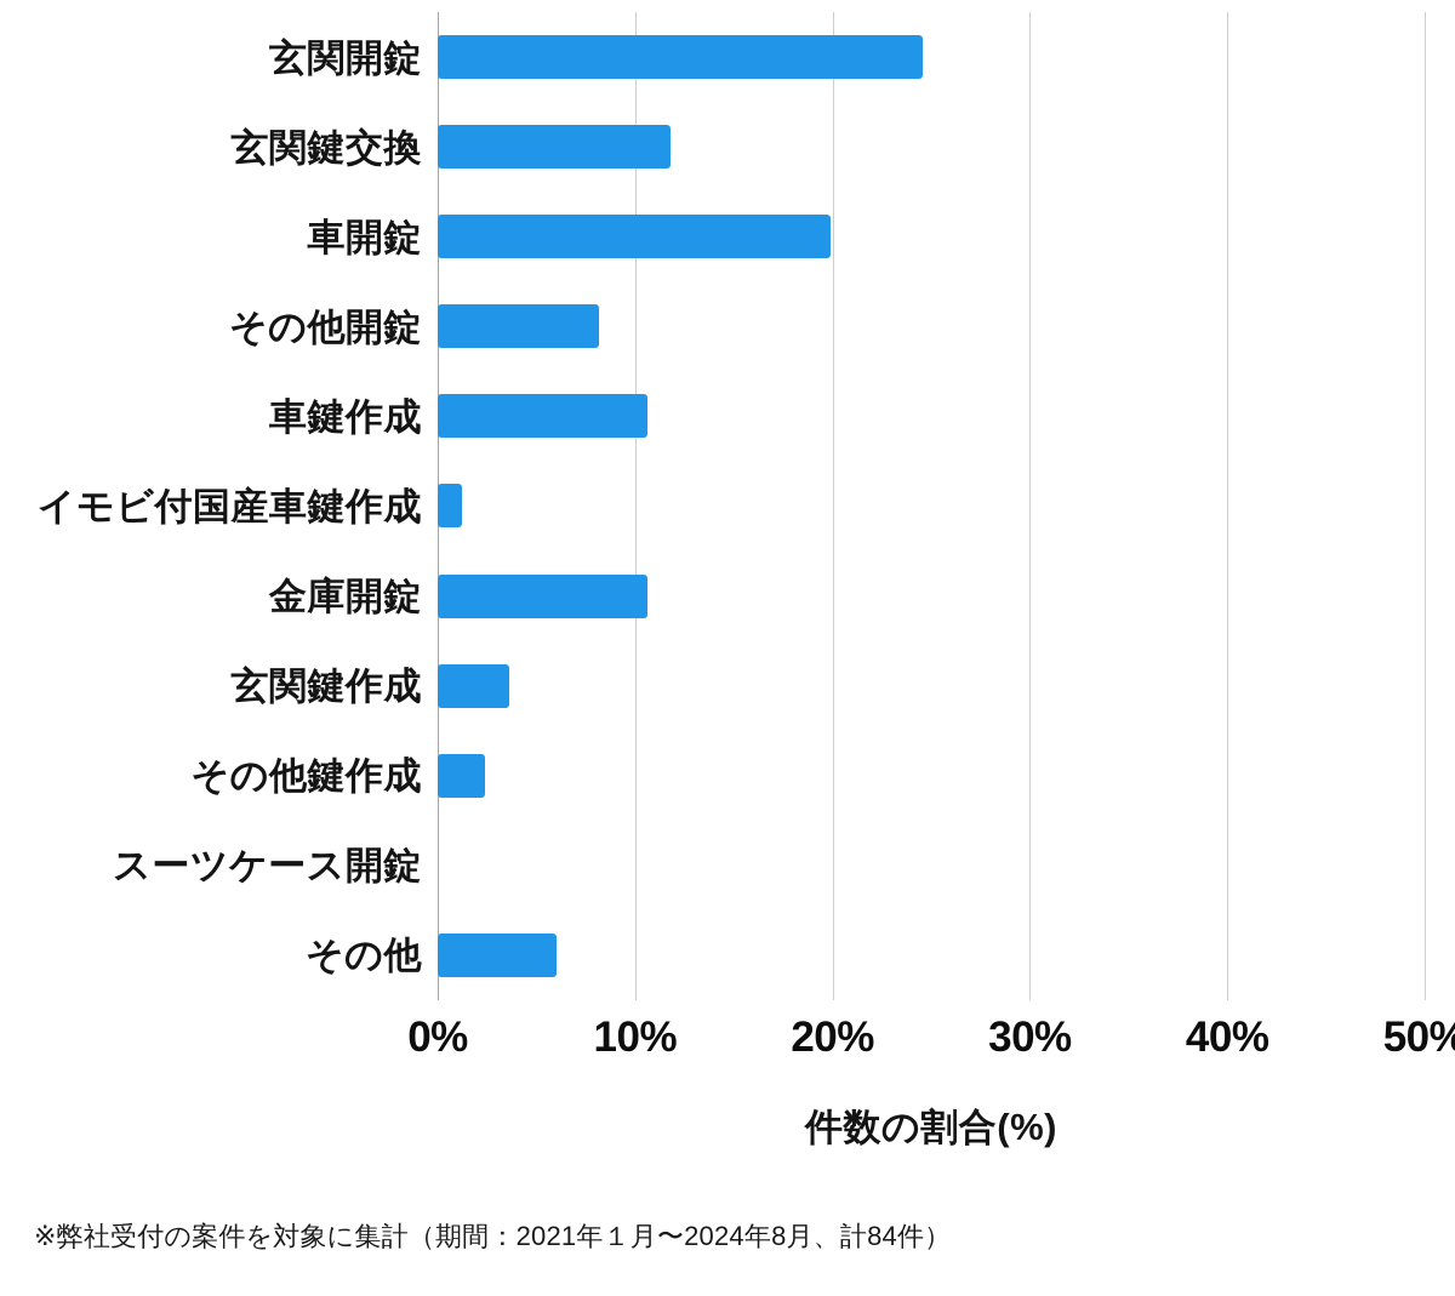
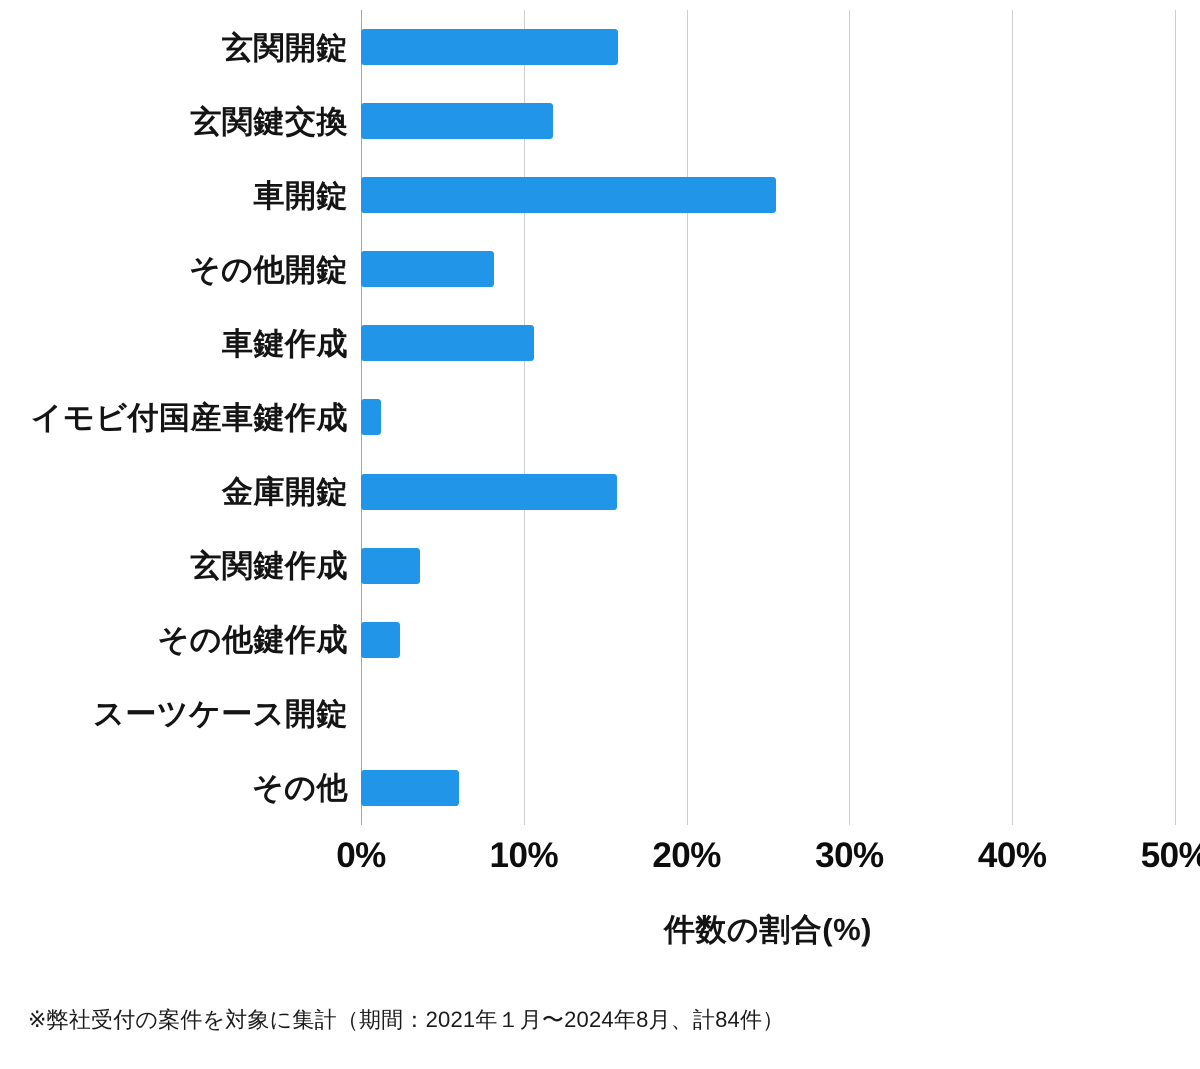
玄関開錠: 24.6% -> 15.8%
車開錠: 19.9% -> 25.5%
金庫開錠: 10.6% -> 15.7%
